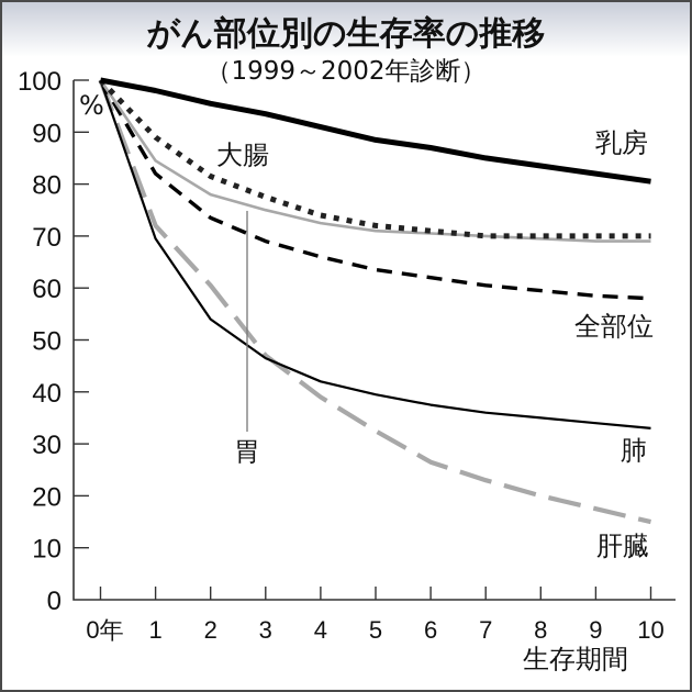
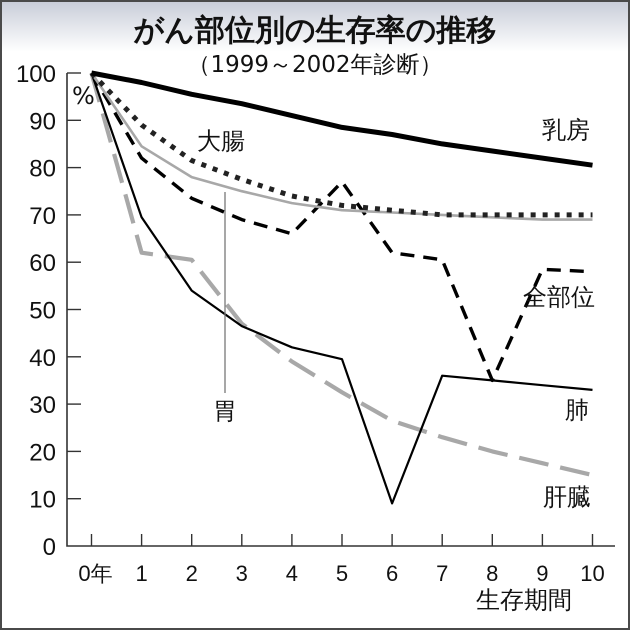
肝臓/1: 72 -> 62
全部位/5: 64 -> 77
肺/6: 38 -> 9
全部位/8: 60 -> 35
